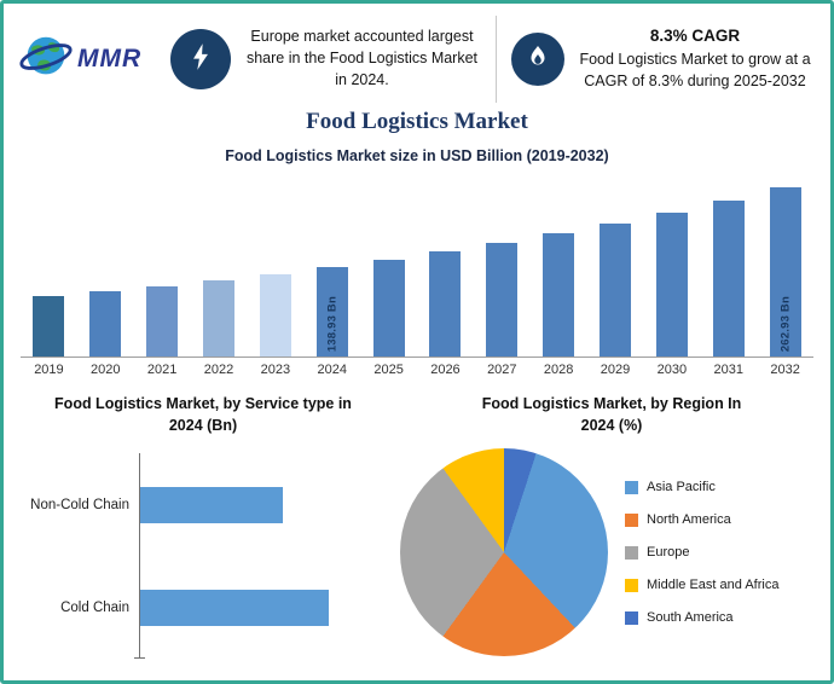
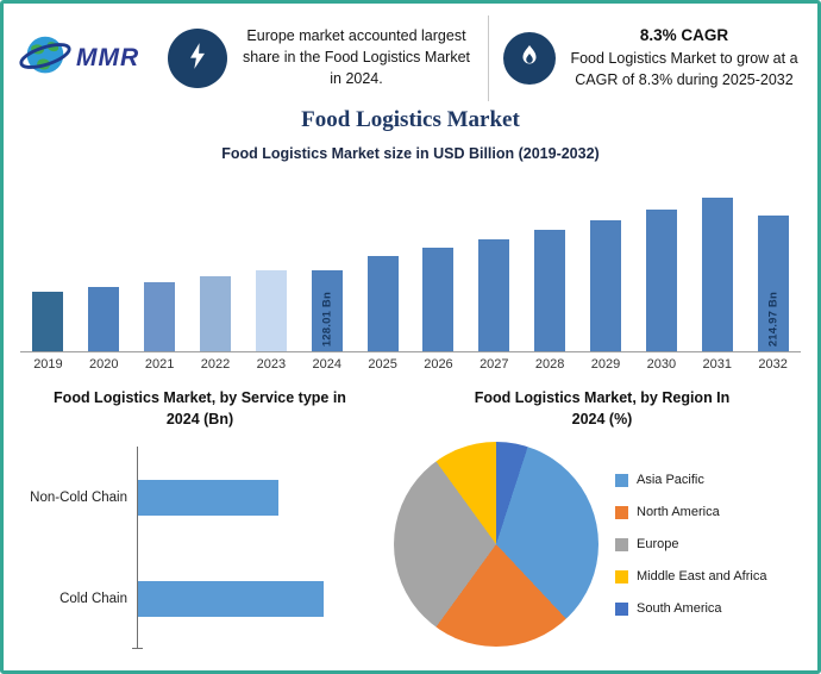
Food Logistics Market size in USD Billion (2019-2032)/2024: 138.93 -> 128.01
Food Logistics Market size in USD Billion (2019-2032)/2032: 262.93 -> 214.97
